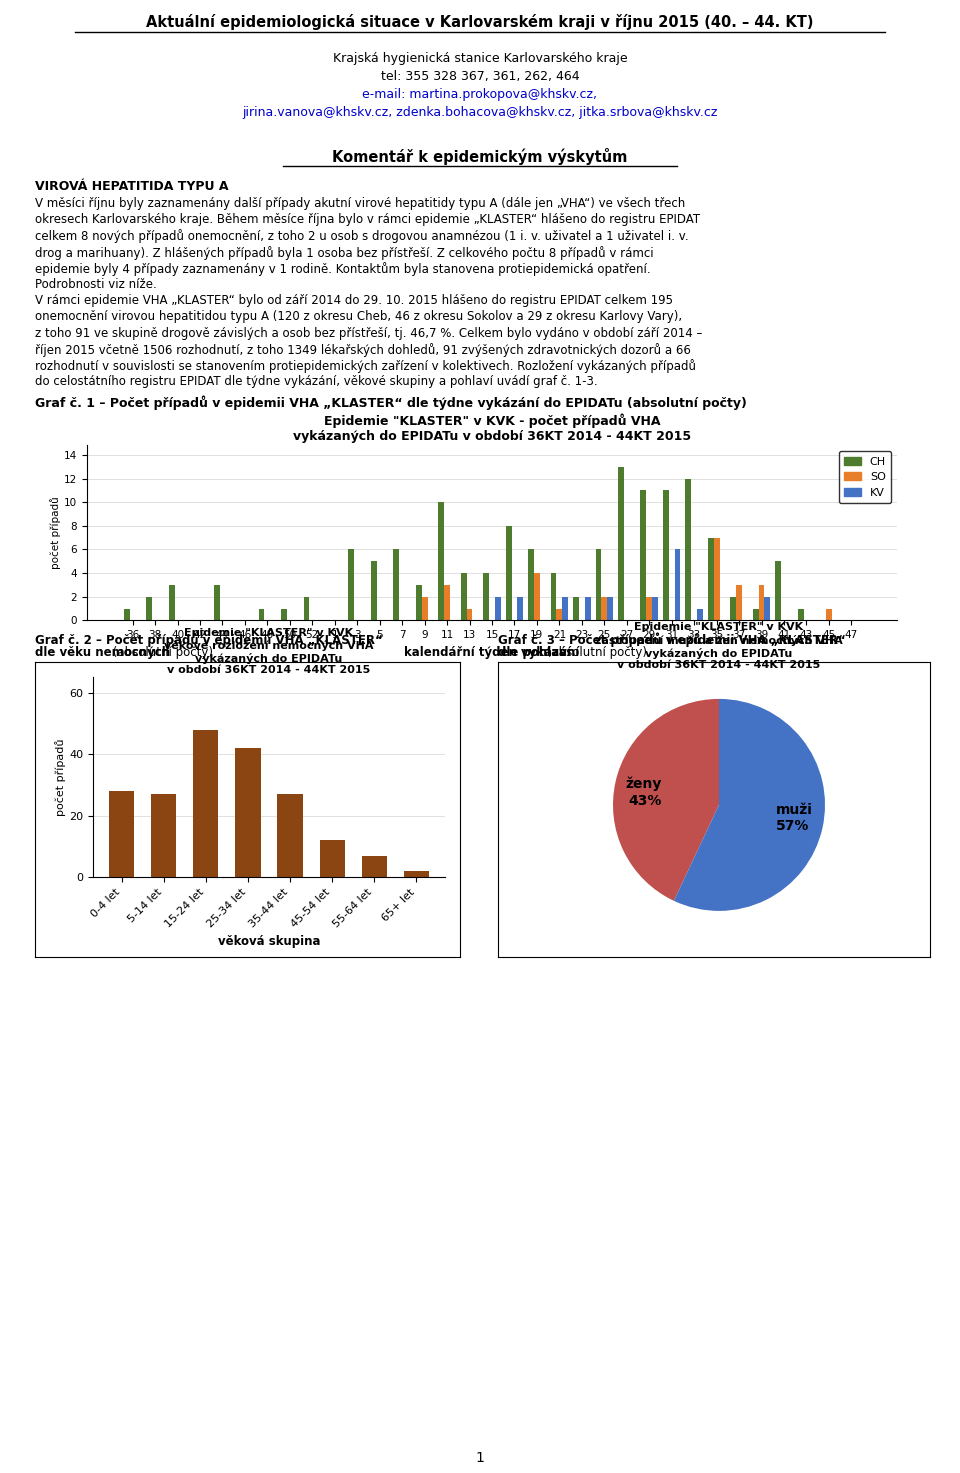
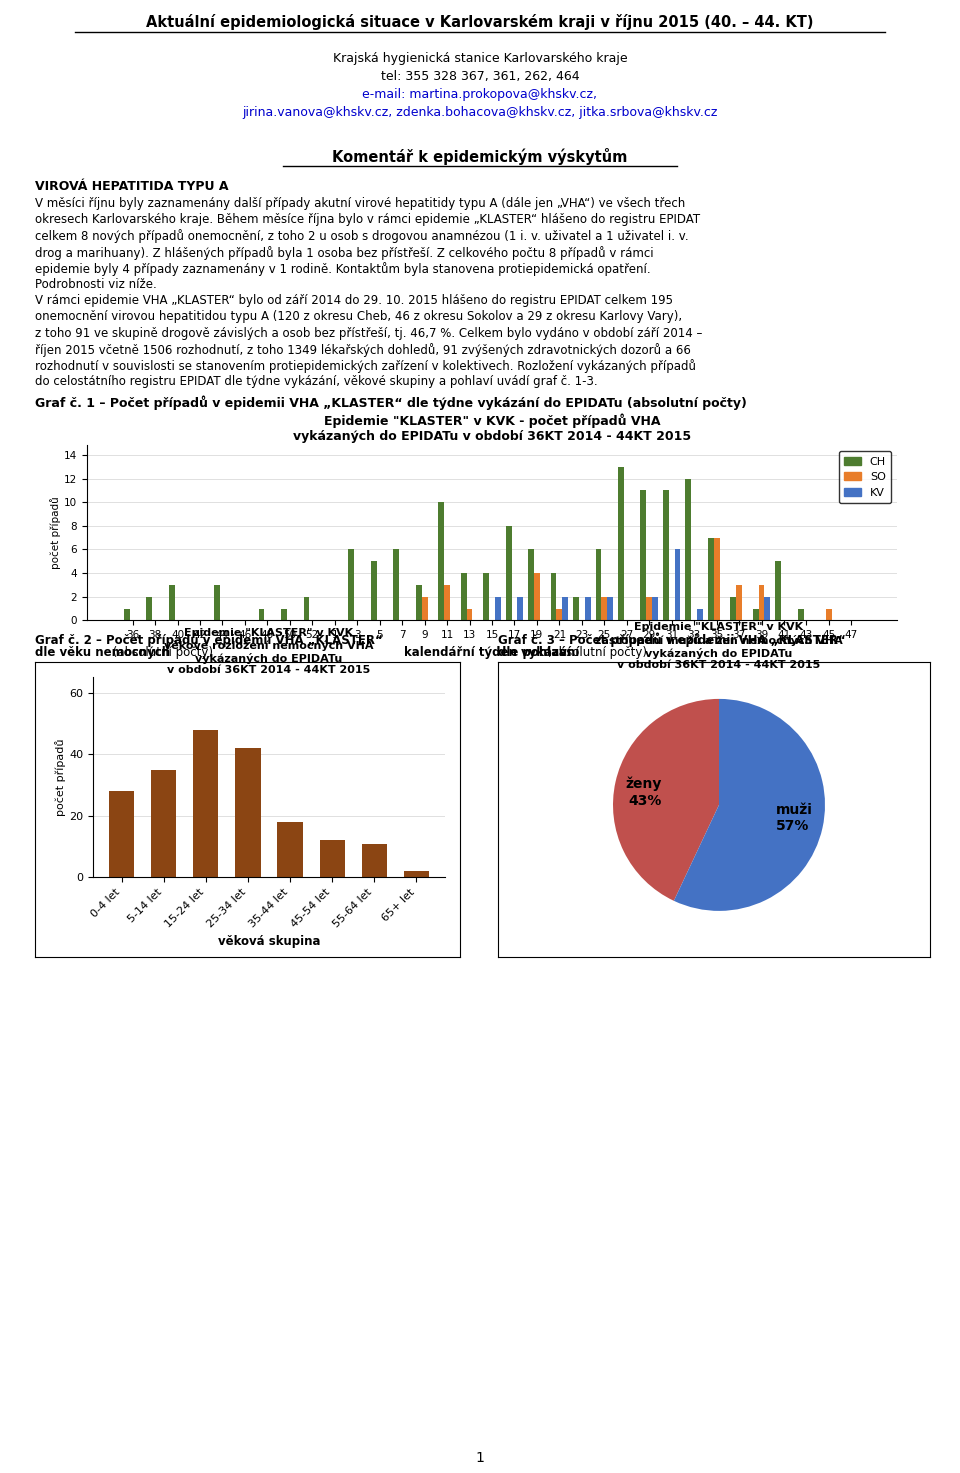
5-14 let: 27 -> 35
35-44 let: 27 -> 18
55-64 let: 7 -> 11
